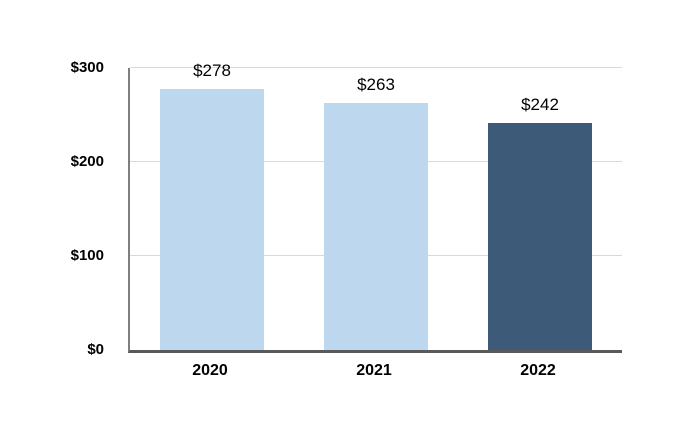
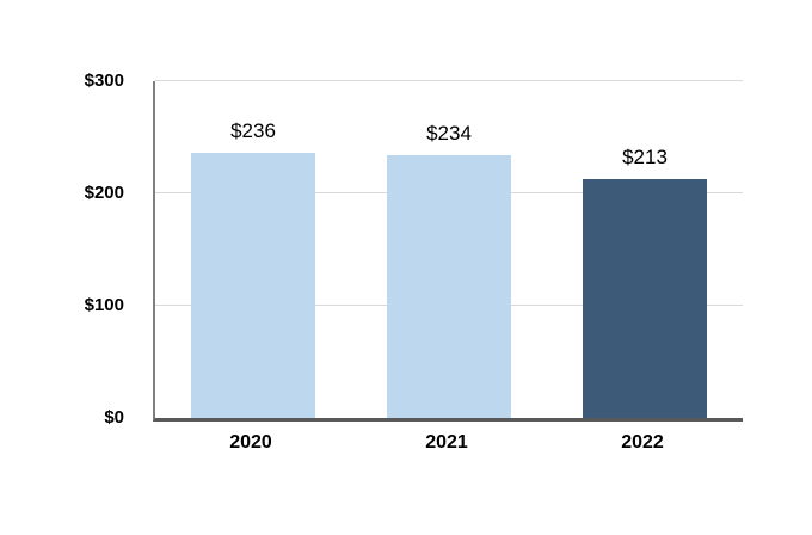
2020: $278 -> $236
2021: $263 -> $234
2022: $242 -> $213
